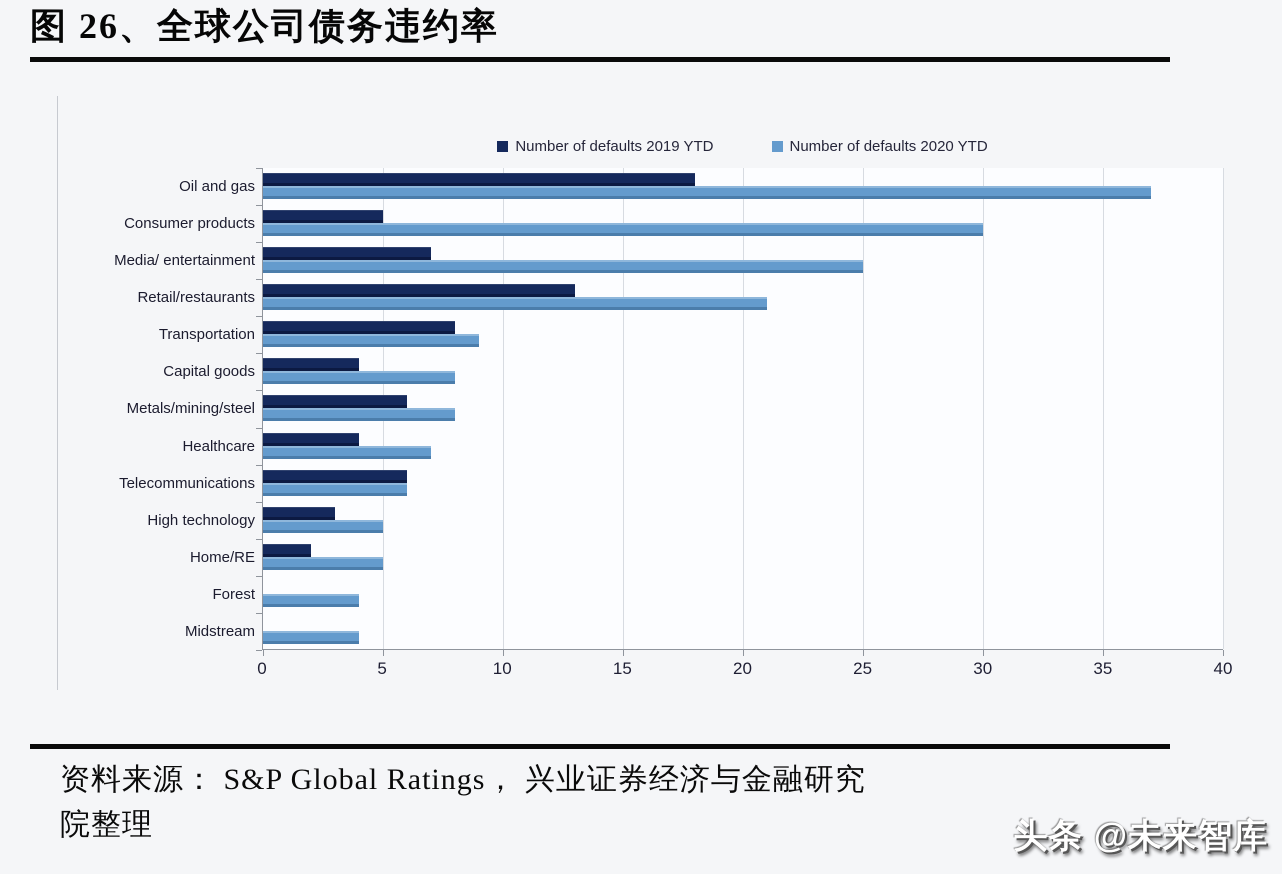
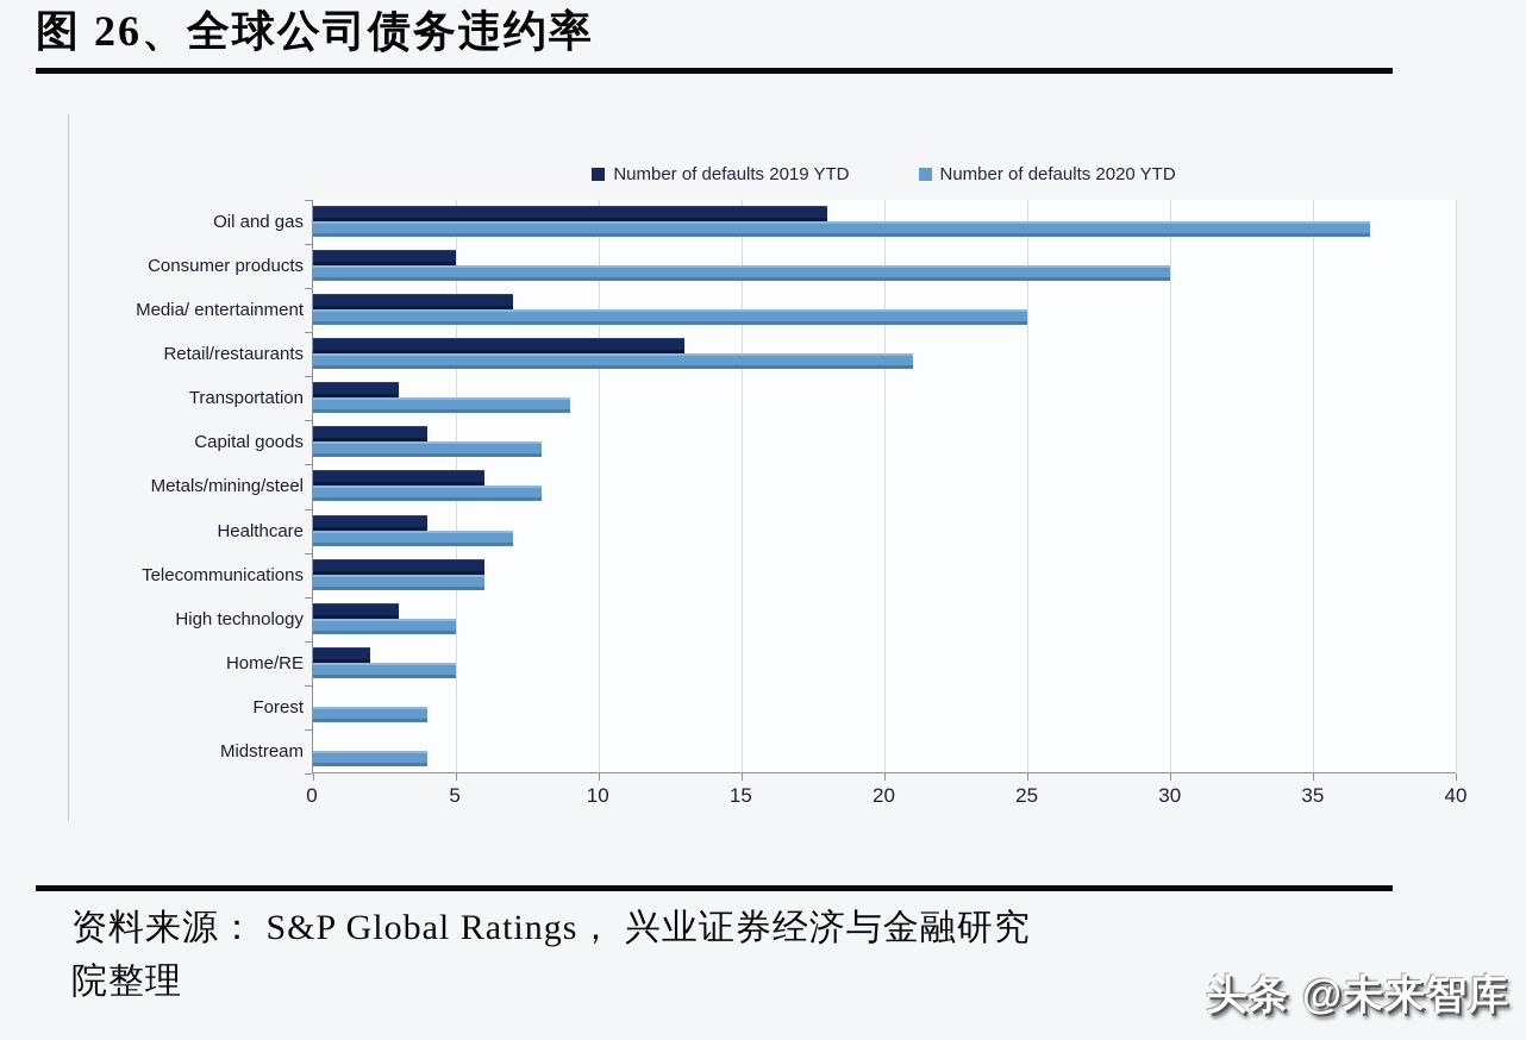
Number of defaults 2019 YTD/Transportation: 8 -> 3
